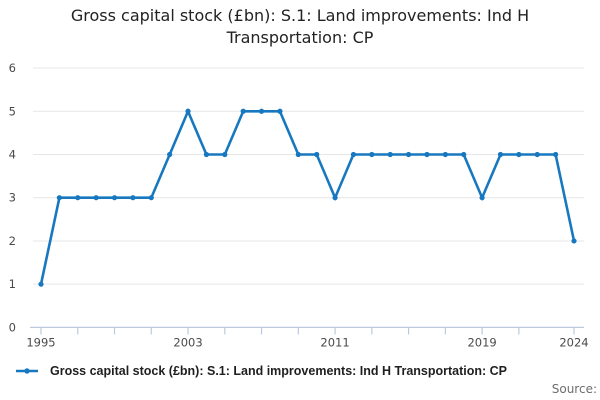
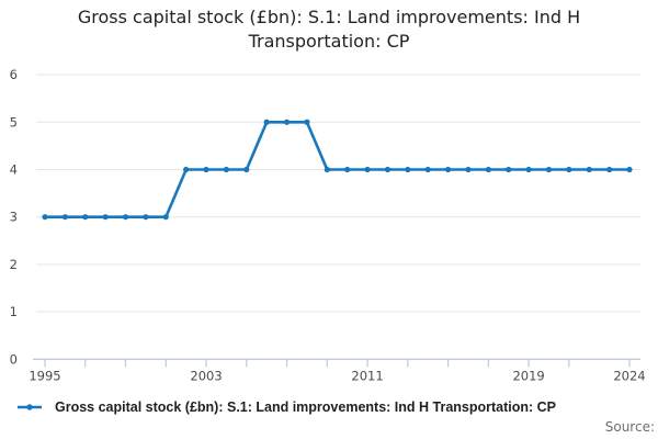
1995: 1 -> 3
2003: 5 -> 4
2011: 3 -> 4
2019: 3 -> 4
2024: 2 -> 4
